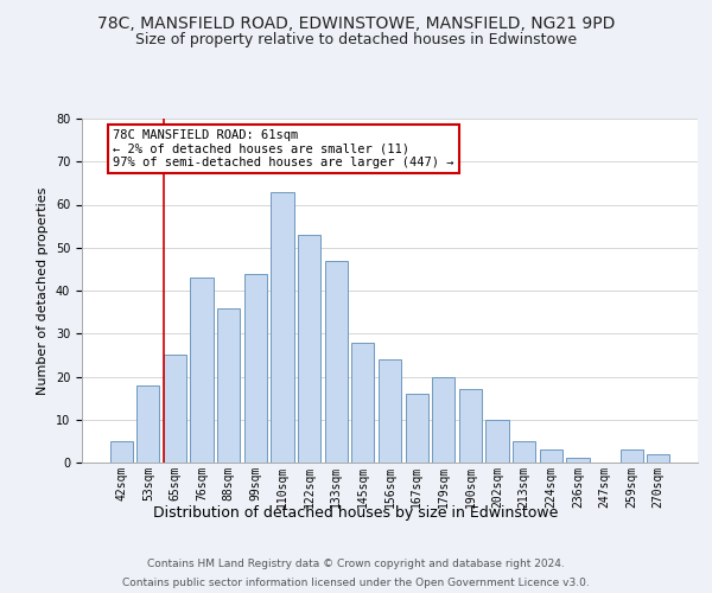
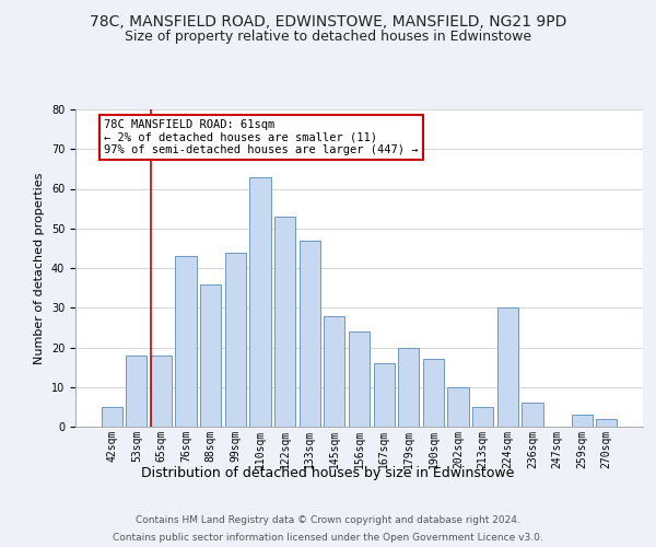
65sqm: 25 -> 18
224sqm: 3 -> 30
236sqm: 1 -> 6
